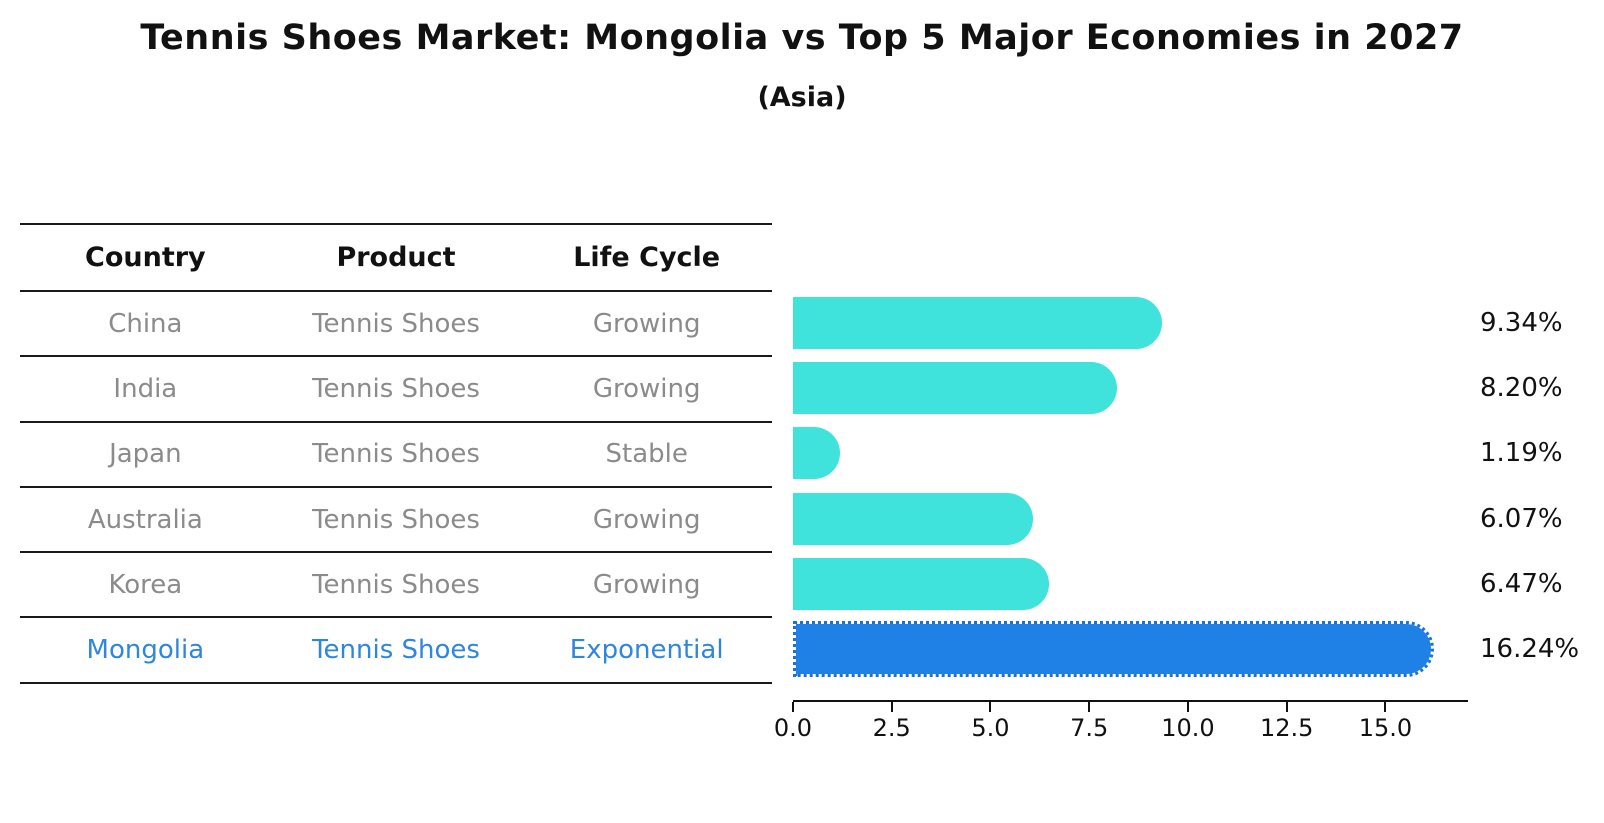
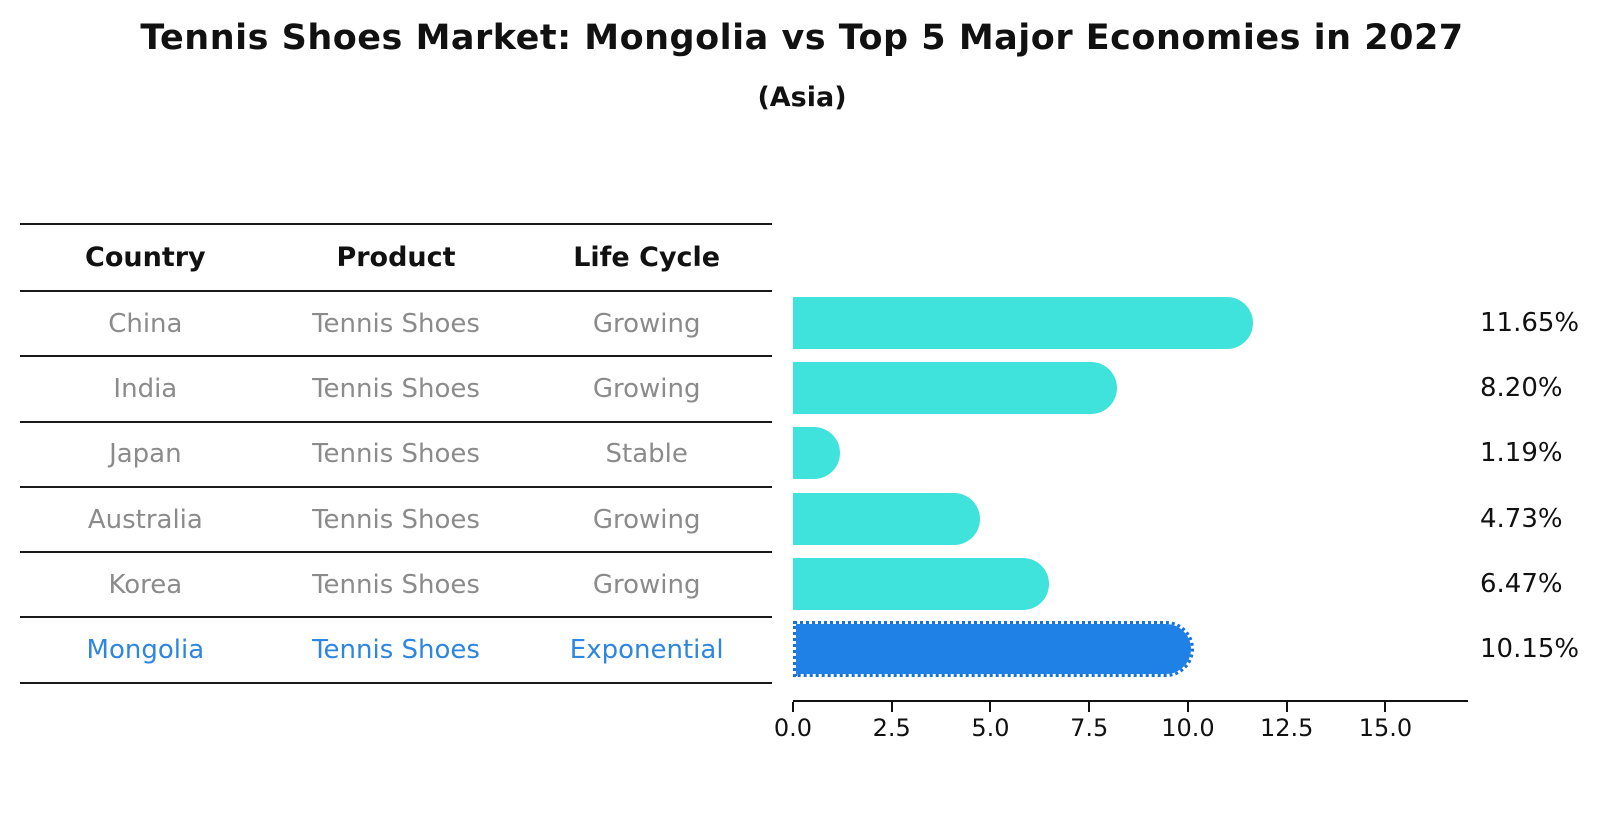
China: 9.34% -> 11.65%
Australia: 6.07% -> 4.73%
Mongolia: 16.24% -> 10.15%
